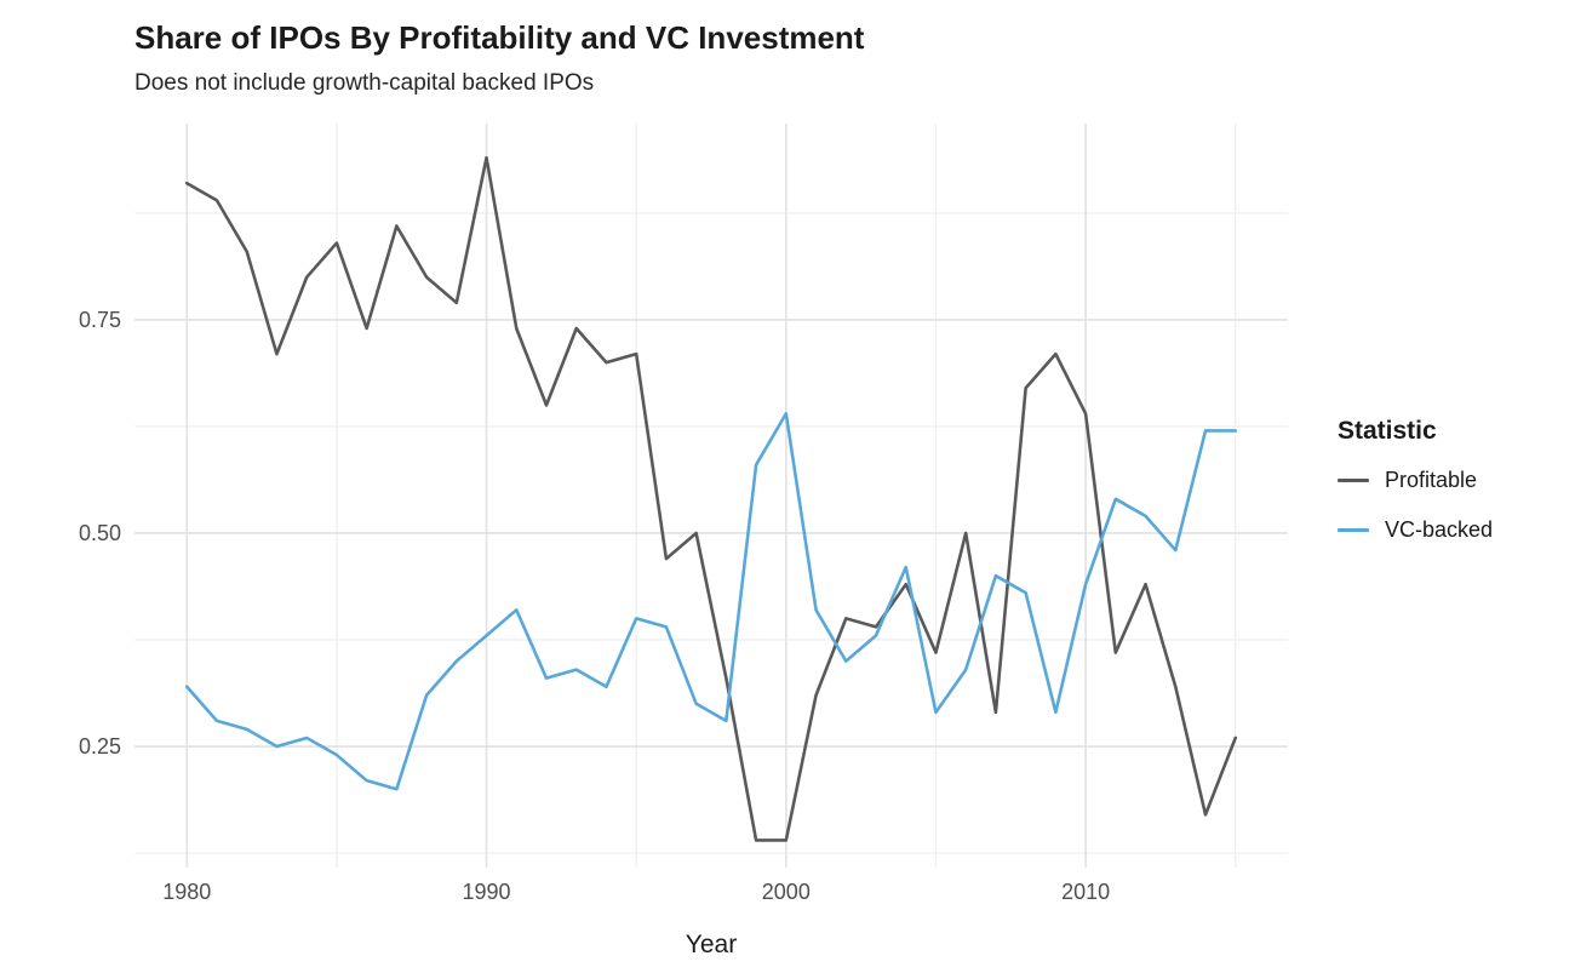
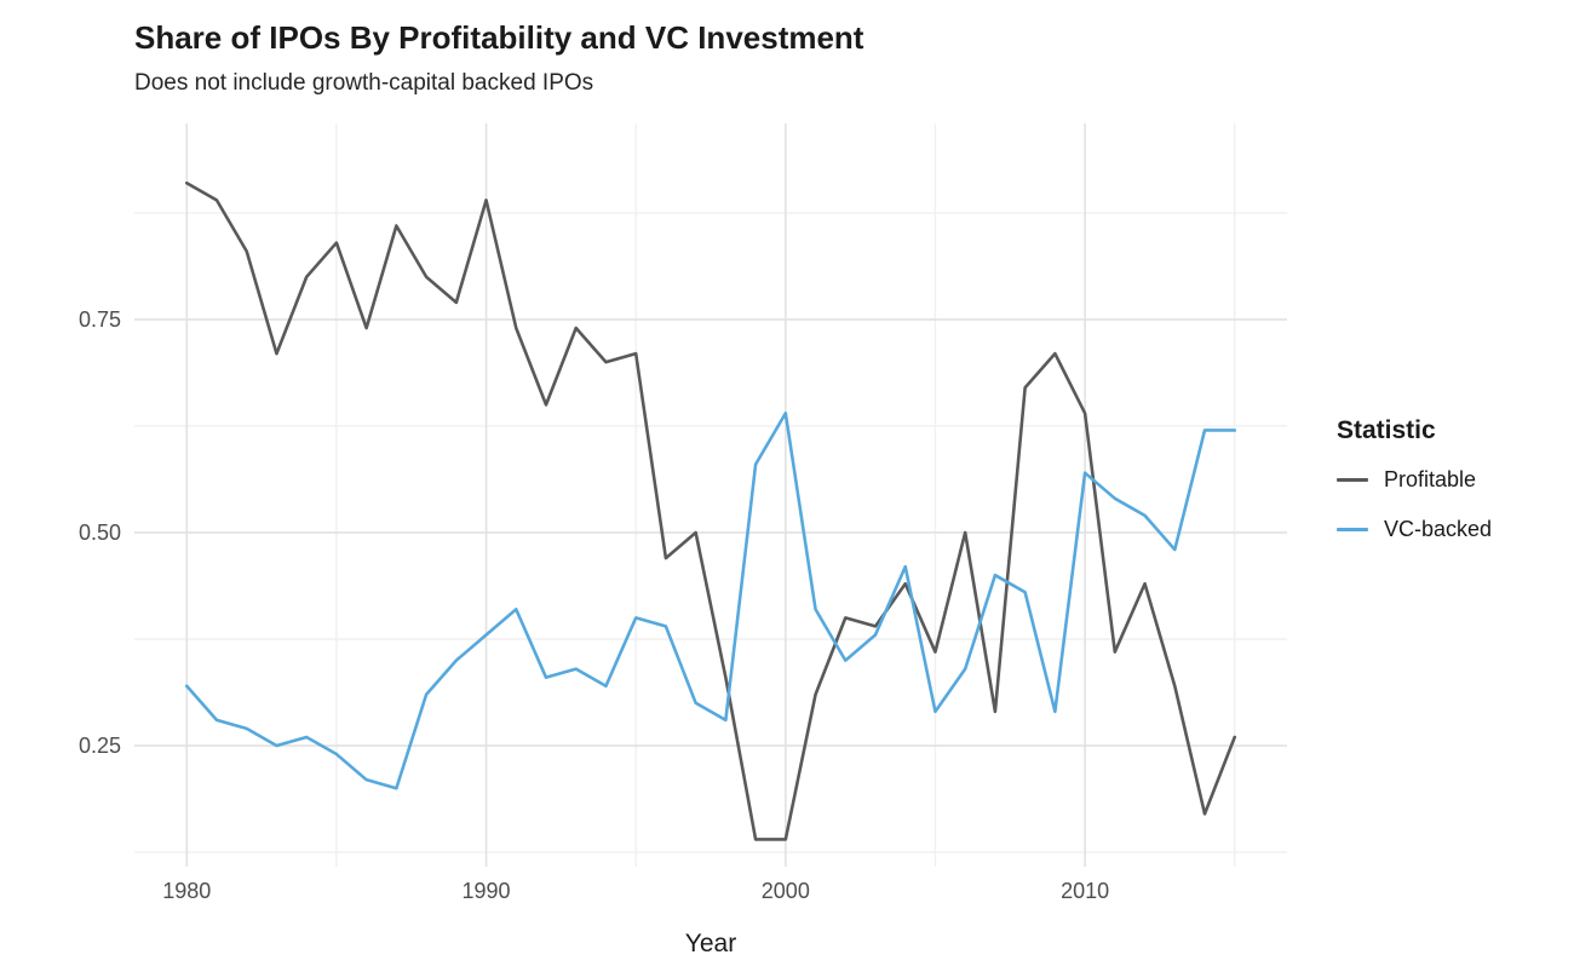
Profitable/1990: 0.94 -> 0.89
VC-backed/2010: 0.44 -> 0.57
